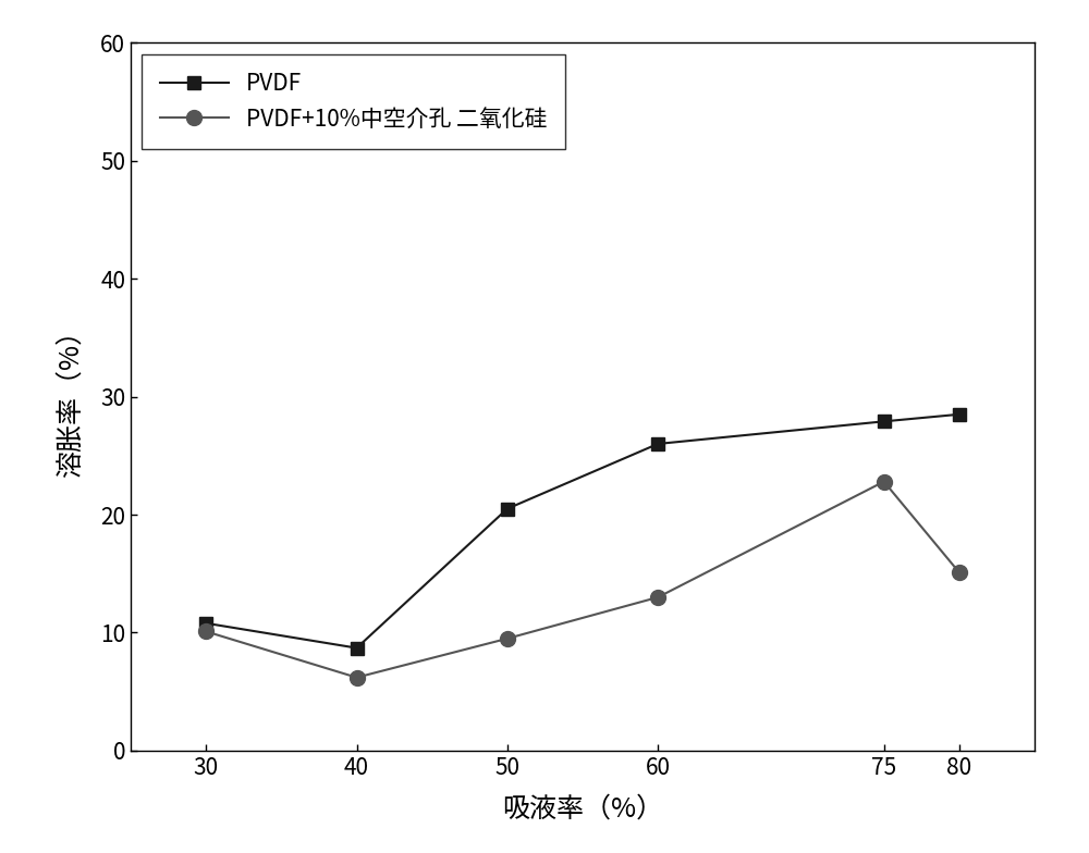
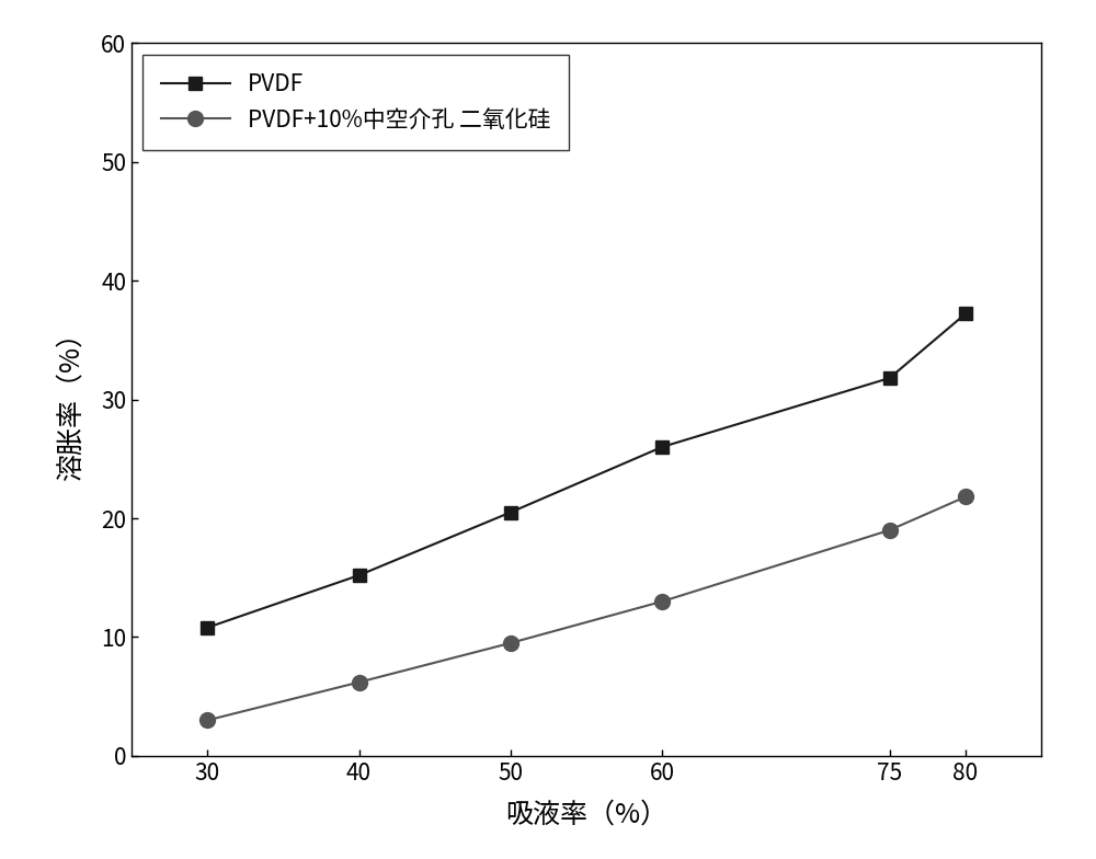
PVDF+10%中空介孔 二氧化硅/30: 10.1 -> 3.0
PVDF/40: 8.7 -> 15.2
PVDF/75: 27.9 -> 31.8
PVDF+10%中空介孔 二氧化硅/75: 22.8 -> 19.0
PVDF/80: 28.5 -> 37.2
PVDF+10%中空介孔 二氧化硅/80: 15.1 -> 21.8
